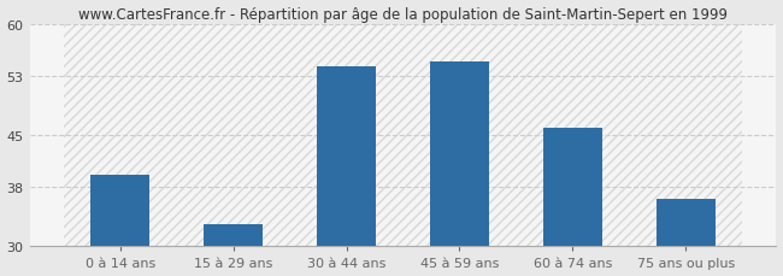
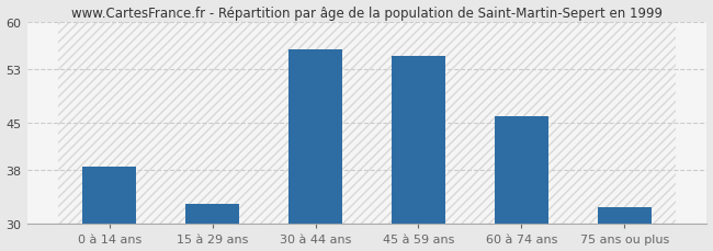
0 à 14 ans: 39.6 -> 38.5
30 à 44 ans: 54.4 -> 56.0
75 ans ou plus: 36.4 -> 32.5
